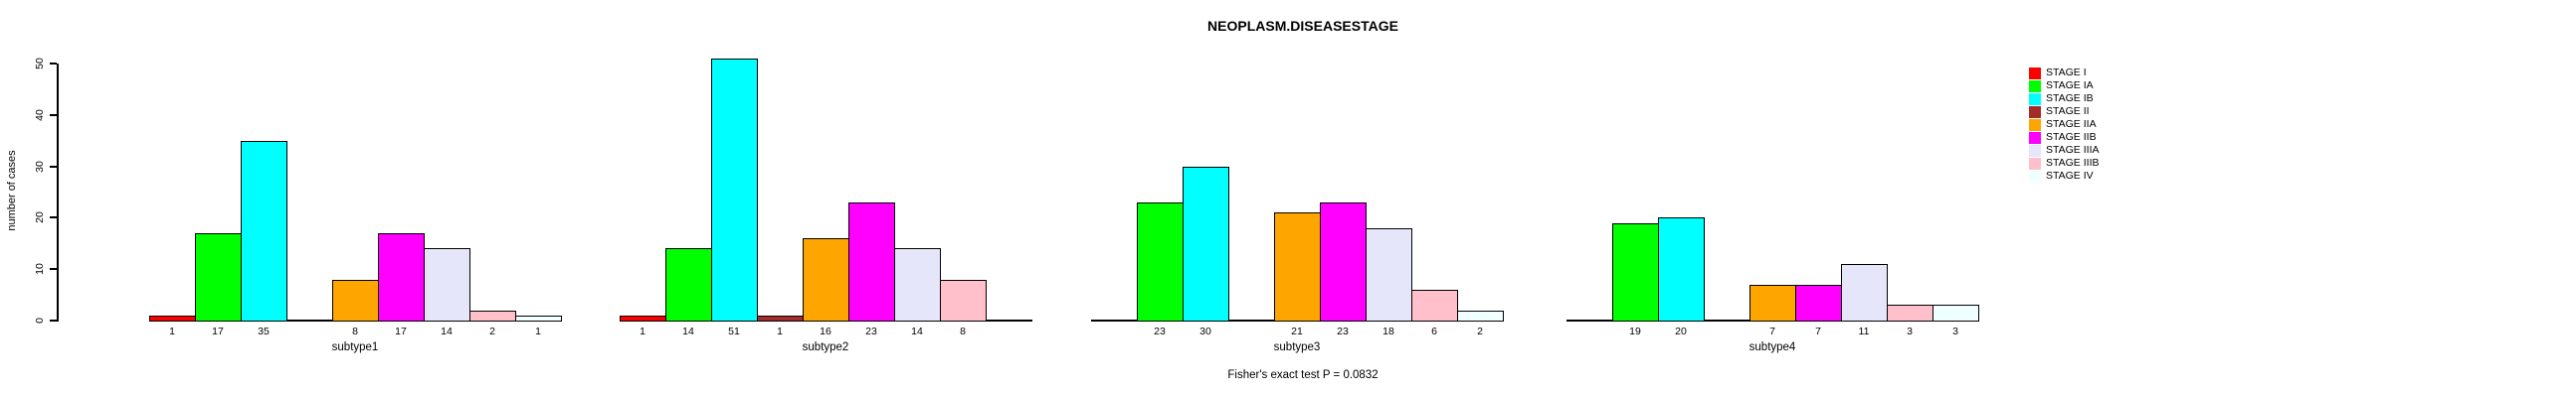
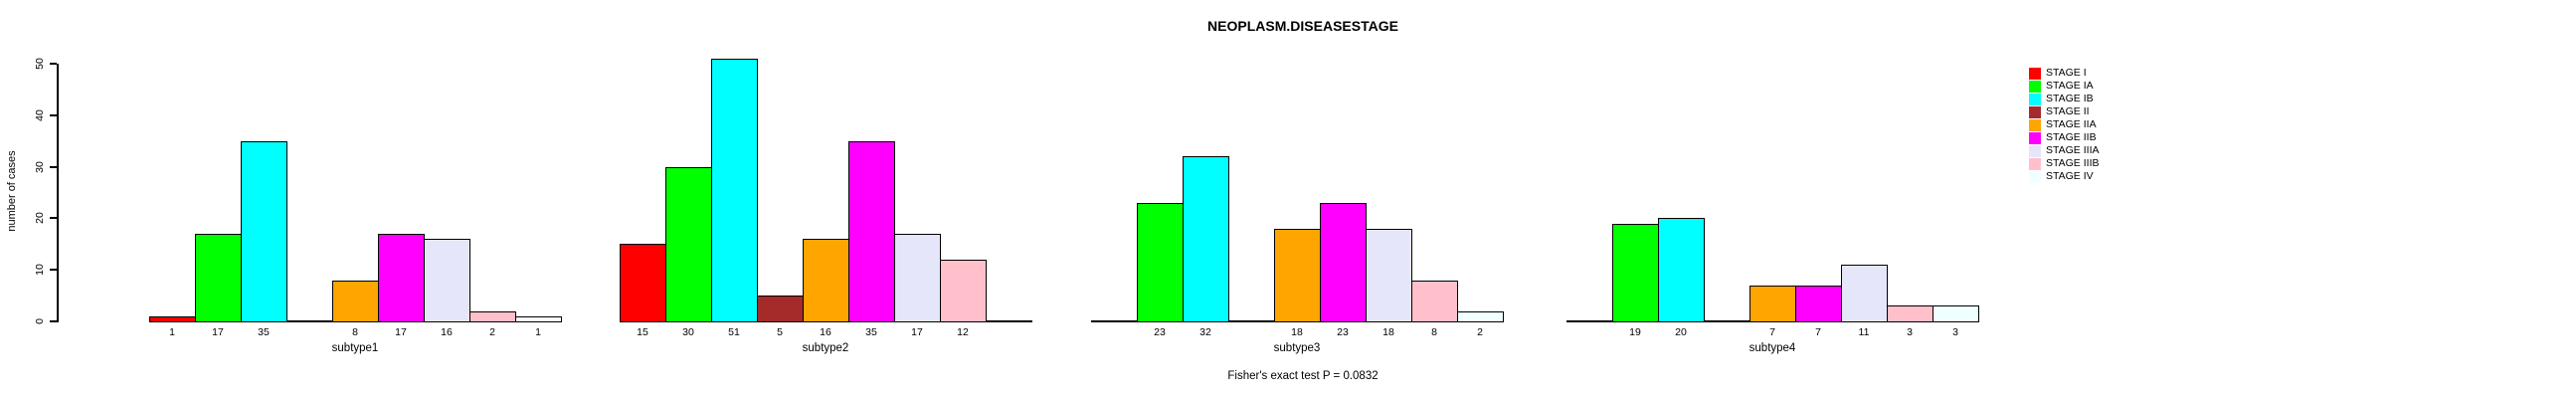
STAGE IIIA/subtype1: 14 -> 16
STAGE I/subtype2: 1 -> 15
STAGE IA/subtype2: 14 -> 30
STAGE II/subtype2: 1 -> 5
STAGE IIB/subtype2: 23 -> 35
STAGE IIIA/subtype2: 14 -> 17
STAGE IIIB/subtype2: 8 -> 12
STAGE IB/subtype3: 30 -> 32
STAGE IIA/subtype3: 21 -> 18
STAGE IIIB/subtype3: 6 -> 8
